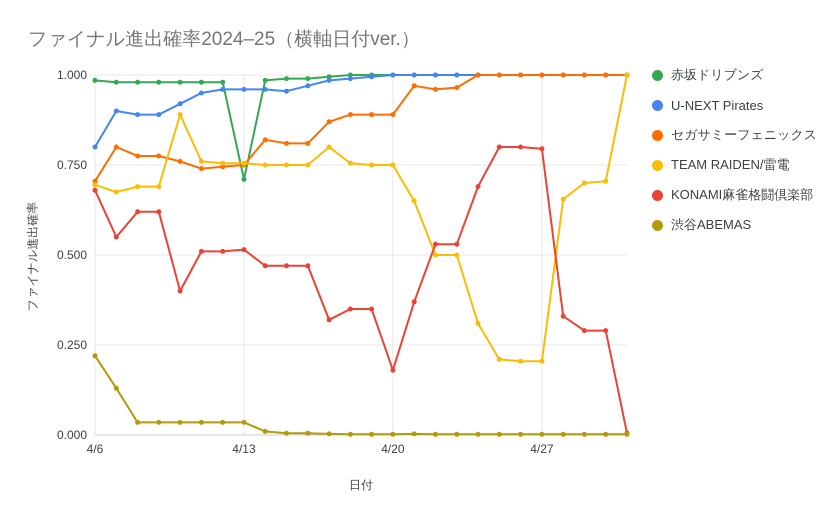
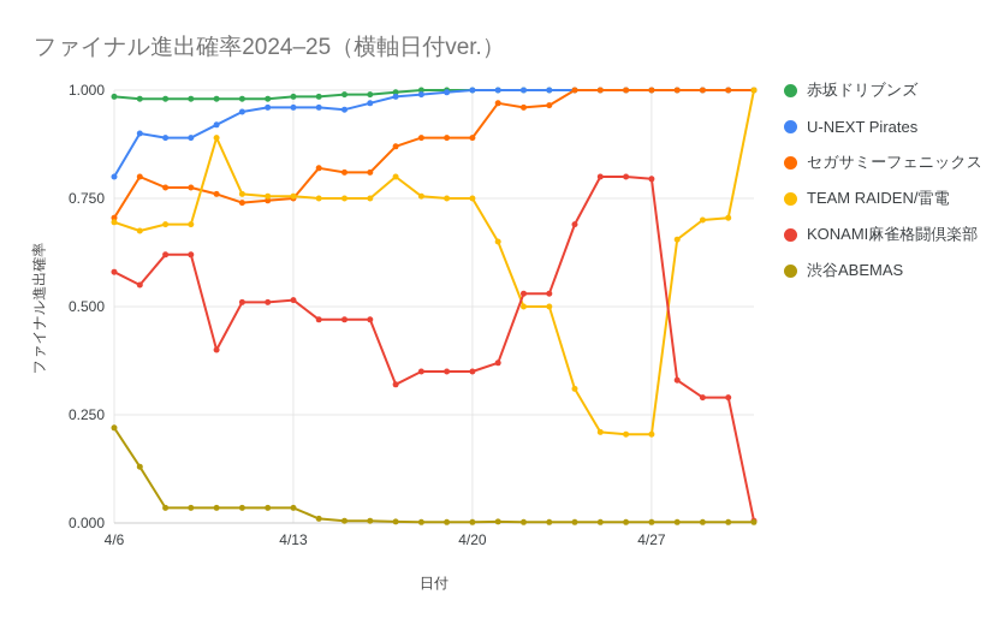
KONAMI麻雀格闘倶楽部/4/6: 0.68 -> 0.58
赤坂ドリブンズ/4/13: 0.71 -> 0.98
KONAMI麻雀格闘倶楽部/4/20: 0.18 -> 0.35
